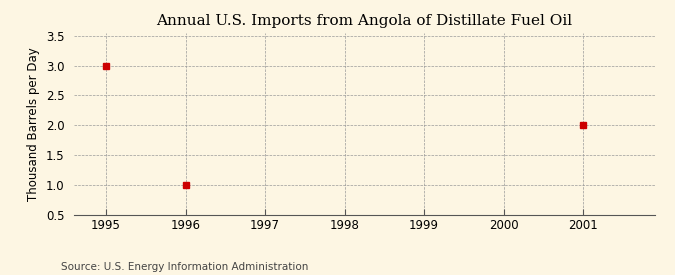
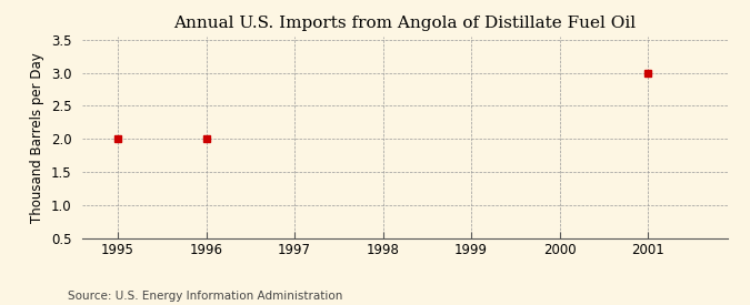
1995: 3 -> 2
1996: 1 -> 2
2001: 2 -> 3
